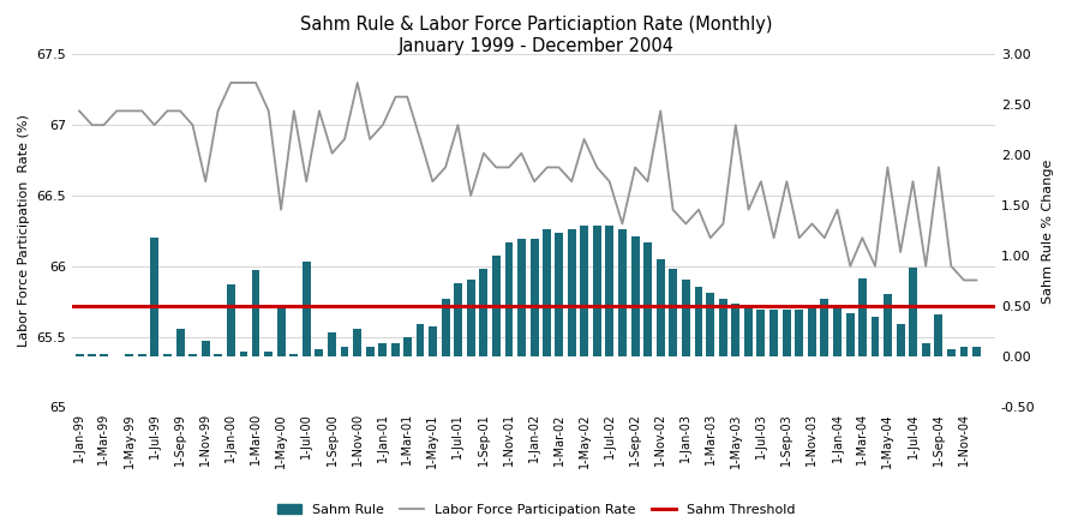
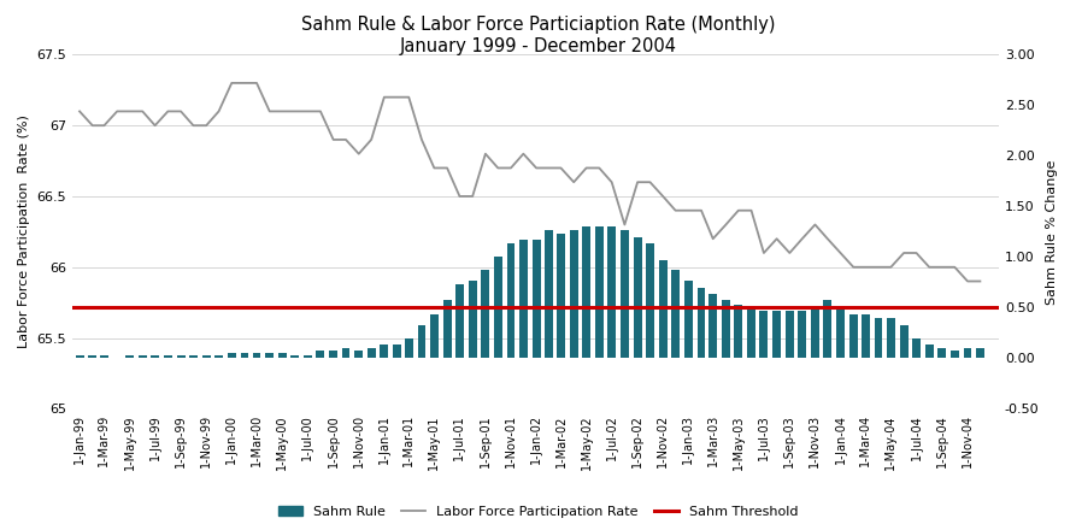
Sahm Rule/1-Jul-99: 1.18 -> 0.03
Sahm Rule/1-Sep-99: 0.28 -> 0.03
Labor Force Participation Rate/1-Nov-99: 66.6 -> 67.0
Sahm Rule/1-Nov-99: 0.16 -> 0.03
Sahm Rule/1-Jan-00: 0.72 -> 0.05
Sahm Rule/1-Mar-00: 0.86 -> 0.05
Labor Force Participation Rate/1-May-00: 66.4 -> 67.1
Sahm Rule/1-May-00: 0.50 -> 0.05
Labor Force Participation Rate/1-Jul-00: 66.6 -> 67.1
Sahm Rule/1-Jul-00: 0.94 -> 0.03
Labor Force Participation Rate/1-Sep-00: 66.8 -> 66.9
Sahm Rule/1-Sep-00: 0.24 -> 0.08
Labor Force Participation Rate/1-Nov-00: 67.3 -> 66.8
Sahm Rule/1-Nov-00: 0.28 -> 0.07
Labor Force Participation Rate/1-Jan-01: 67.0 -> 67.2
Labor Force Participation Rate/1-May-01: 66.6 -> 66.7
Sahm Rule/1-May-01: 0.30 -> 0.43
Labor Force Participation Rate/1-Jul-01: 67.0 -> 66.5
Labor Force Participation Rate/1-Jan-02: 66.6 -> 66.7
Labor Force Participation Rate/1-May-02: 66.9 -> 66.7
Labor Force Participation Rate/1-Sep-02: 66.7 -> 66.6
Labor Force Participation Rate/1-Nov-02: 67.1 -> 66.5
Labor Force Participation Rate/1-Jan-03: 66.3 -> 66.4
Labor Force Participation Rate/1-May-03: 67.0 -> 66.4
Labor Force Participation Rate/1-Jul-03: 66.6 -> 66.1
Labor Force Participation Rate/1-Sep-03: 66.6 -> 66.1
Labor Force Participation Rate/1-Jan-04: 66.4 -> 66.1
Labor Force Participation Rate/1-Mar-04: 66.2 -> 66.0
Sahm Rule/1-Mar-04: 0.78 -> 0.43
Labor Force Participation Rate/1-May-04: 66.7 -> 66.0
Sahm Rule/1-May-04: 0.62 -> 0.40
Labor Force Participation Rate/1-Jul-04: 66.6 -> 66.1
Sahm Rule/1-Jul-04: 0.88 -> 0.20
Labor Force Participation Rate/1-Sep-04: 66.7 -> 66.0
Sahm Rule/1-Sep-04: 0.42 -> 0.10
